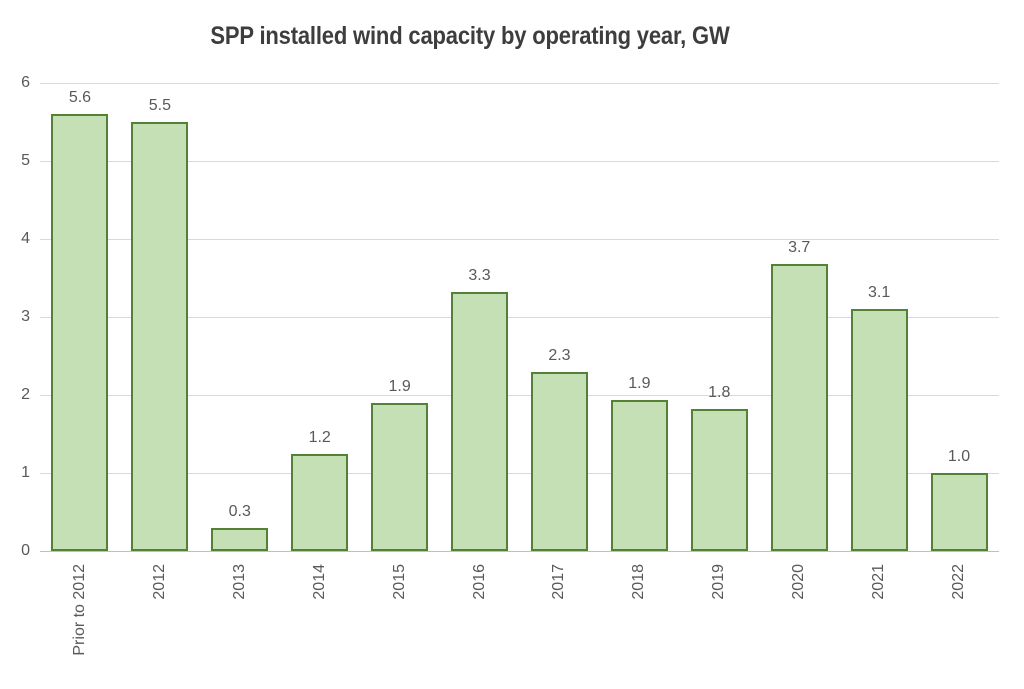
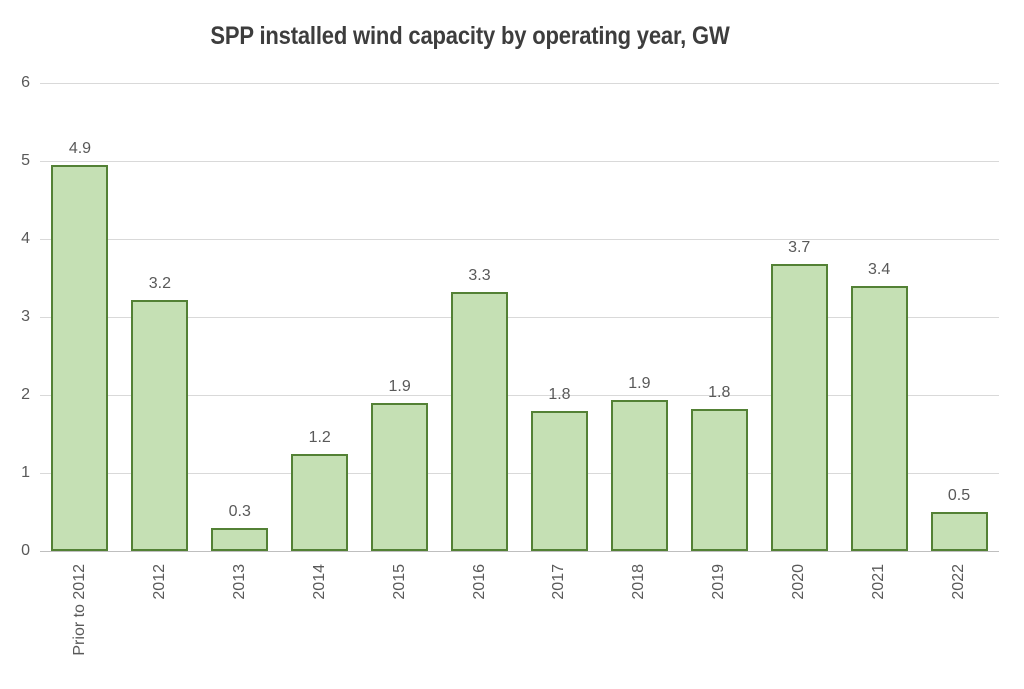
Prior to 2012: 5.6 -> 4.9
2012: 5.5 -> 3.2
2017: 2.3 -> 1.8
2021: 3.1 -> 3.4
2022: 1.0 -> 0.5
